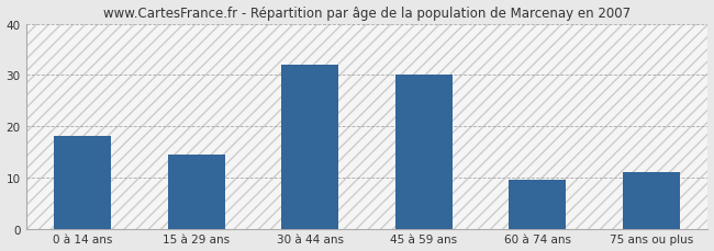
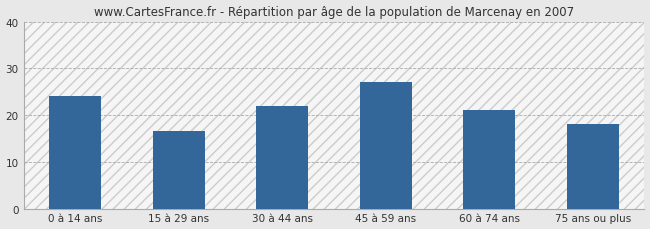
0 à 14 ans: 18.0 -> 24.0
15 à 29 ans: 14.5 -> 16.5
30 à 44 ans: 32.0 -> 22.0
45 à 59 ans: 30.0 -> 27.0
60 à 74 ans: 9.5 -> 21.0
75 ans ou plus: 11.0 -> 18.0
